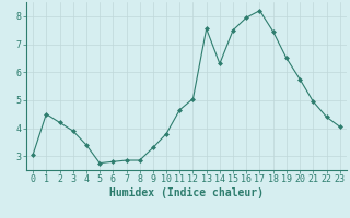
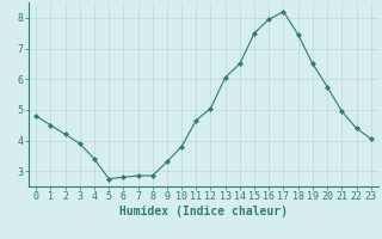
0: 3.05 -> 4.80
13: 7.55 -> 6.05
14: 6.30 -> 6.50
